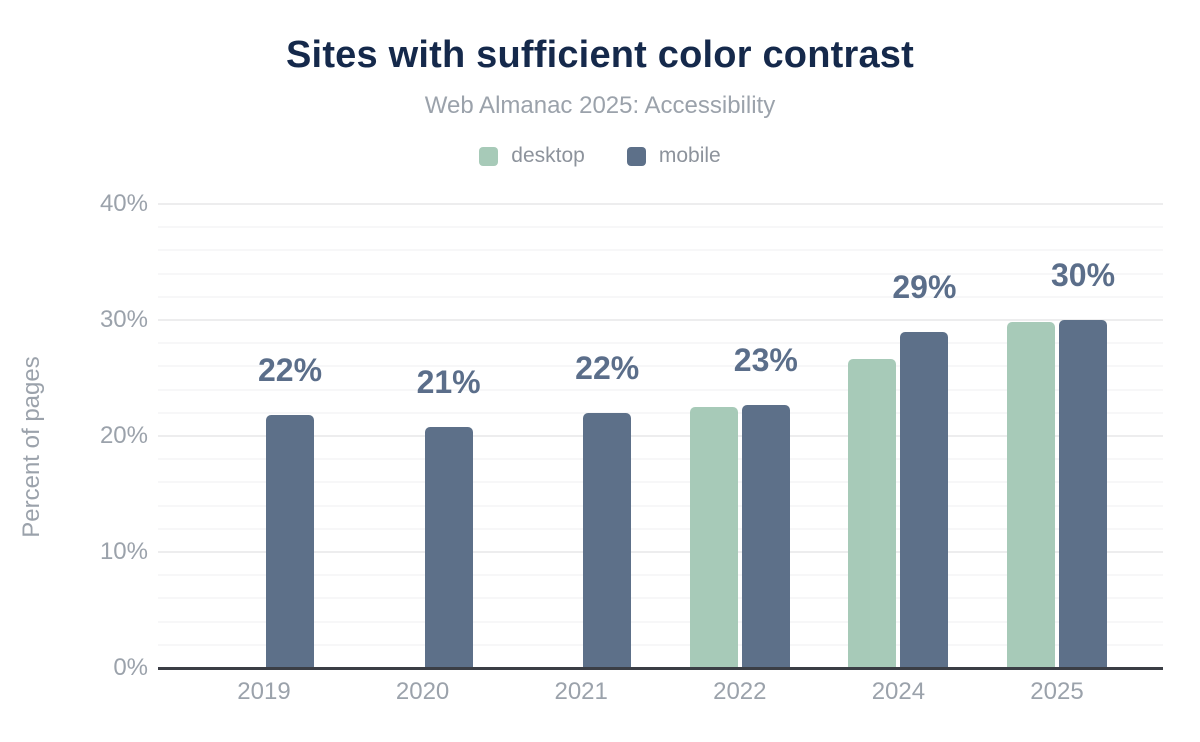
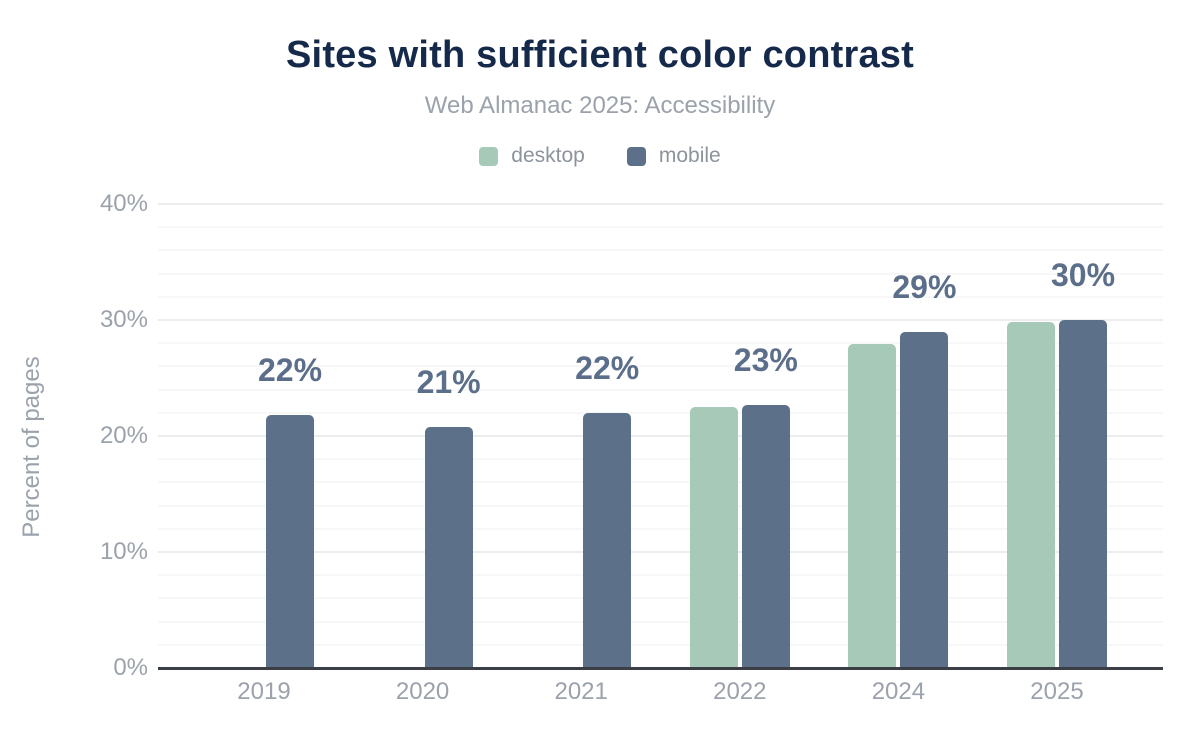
desktop/2024: 26.6% -> 27.9%
